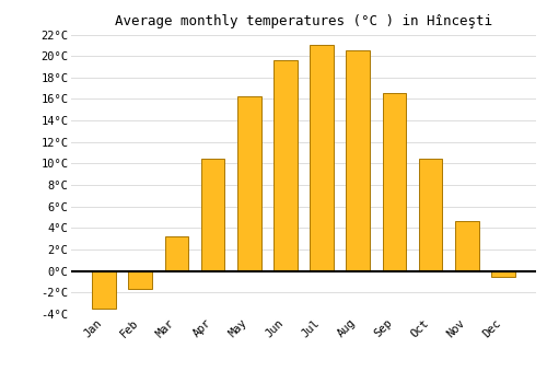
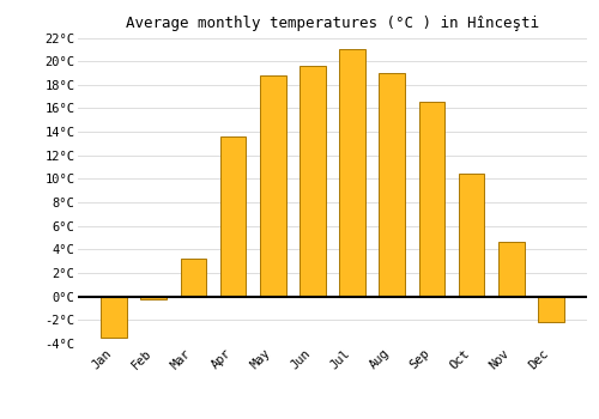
Feb: -1.7°C -> -0.2°C
Apr: 10.5°C -> 13.6°C
May: 16.2°C -> 18.8°C
Aug: 20.5°C -> 19.0°C
Dec: -0.5°C -> -2.2°C
